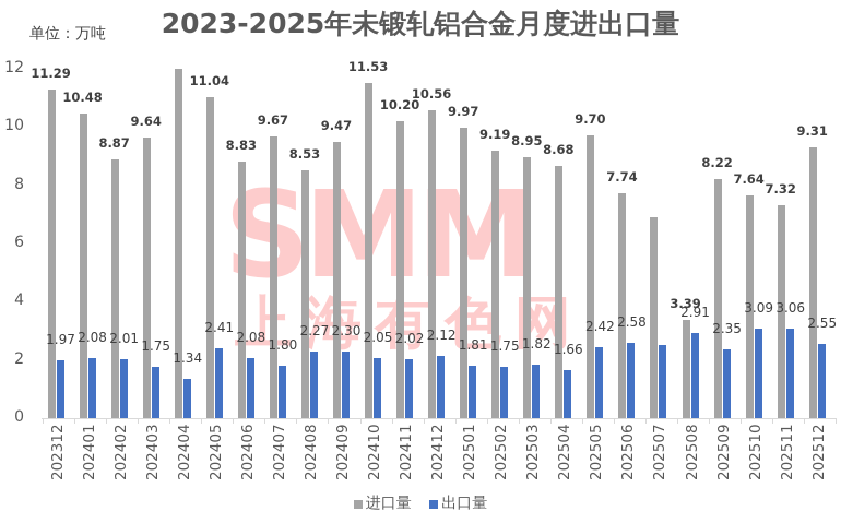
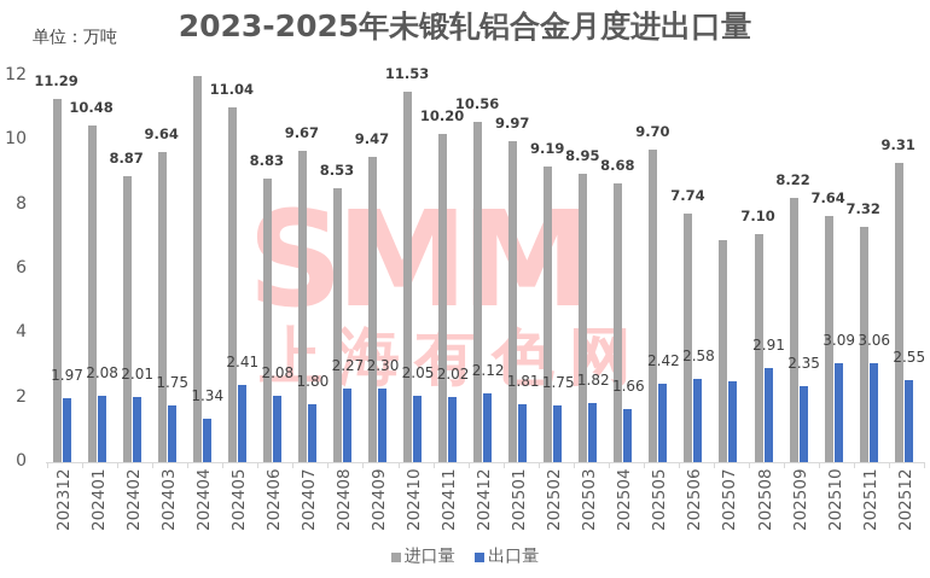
进口量/202508: 3.39 -> 7.10
